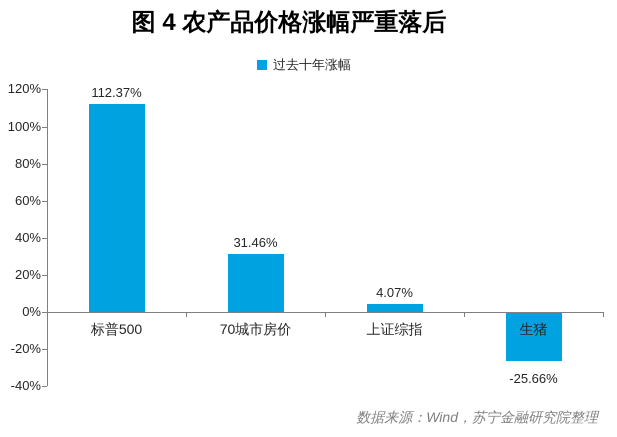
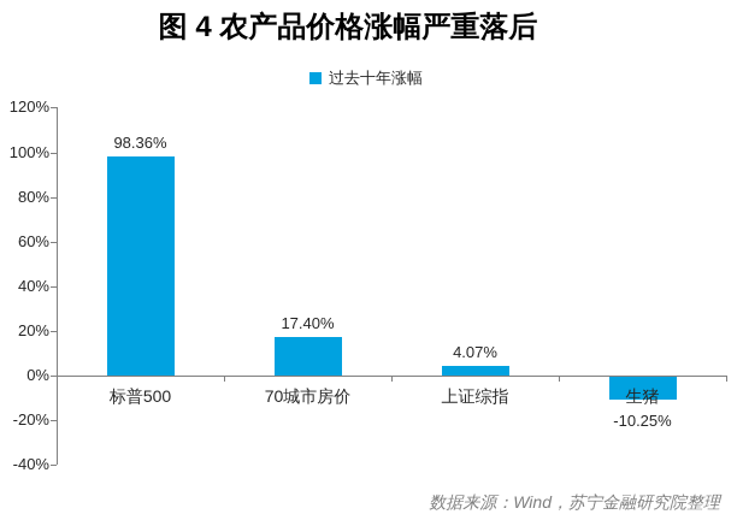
标普500: 112.37% -> 98.36%
70城市房价: 31.46% -> 17.40%
生猪: -25.66% -> -10.25%
